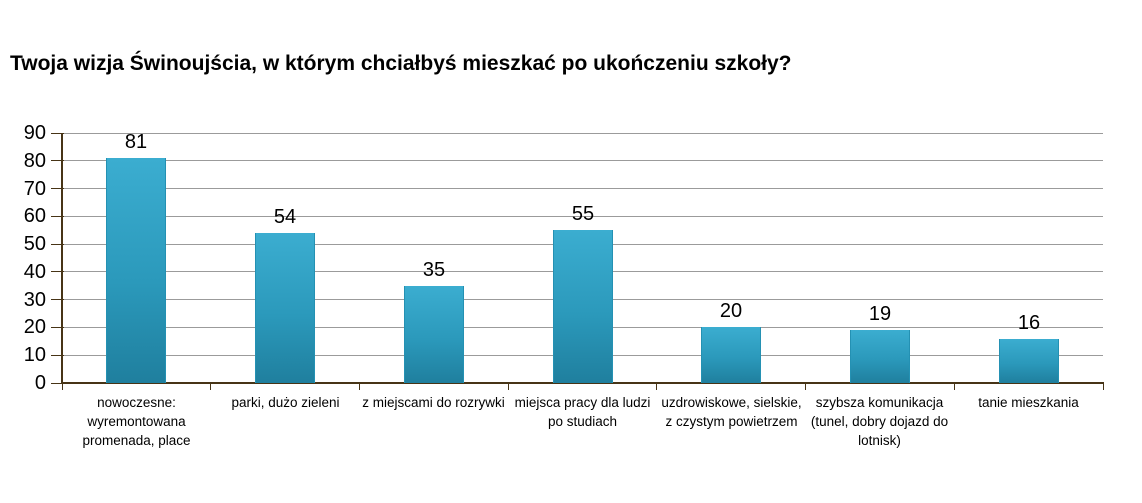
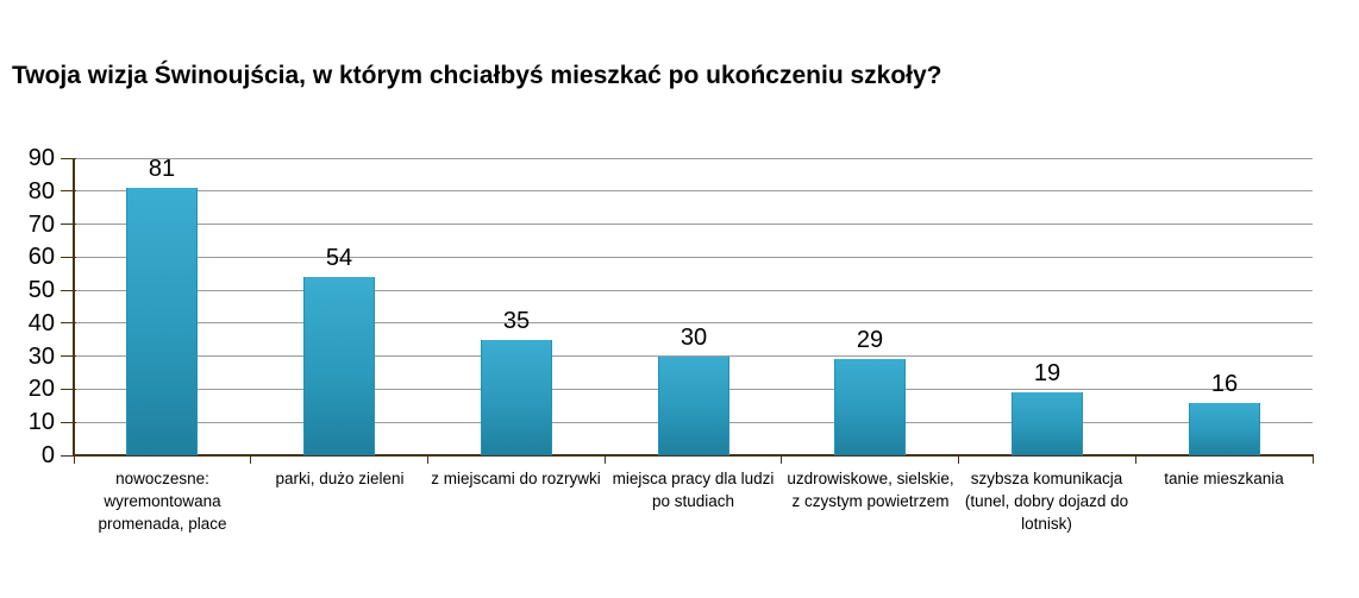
miejsca pracy dla ludzi po studiach: 55 -> 30
uzdrowiskowe, sielskie, z czystym powietrzem: 20 -> 29
